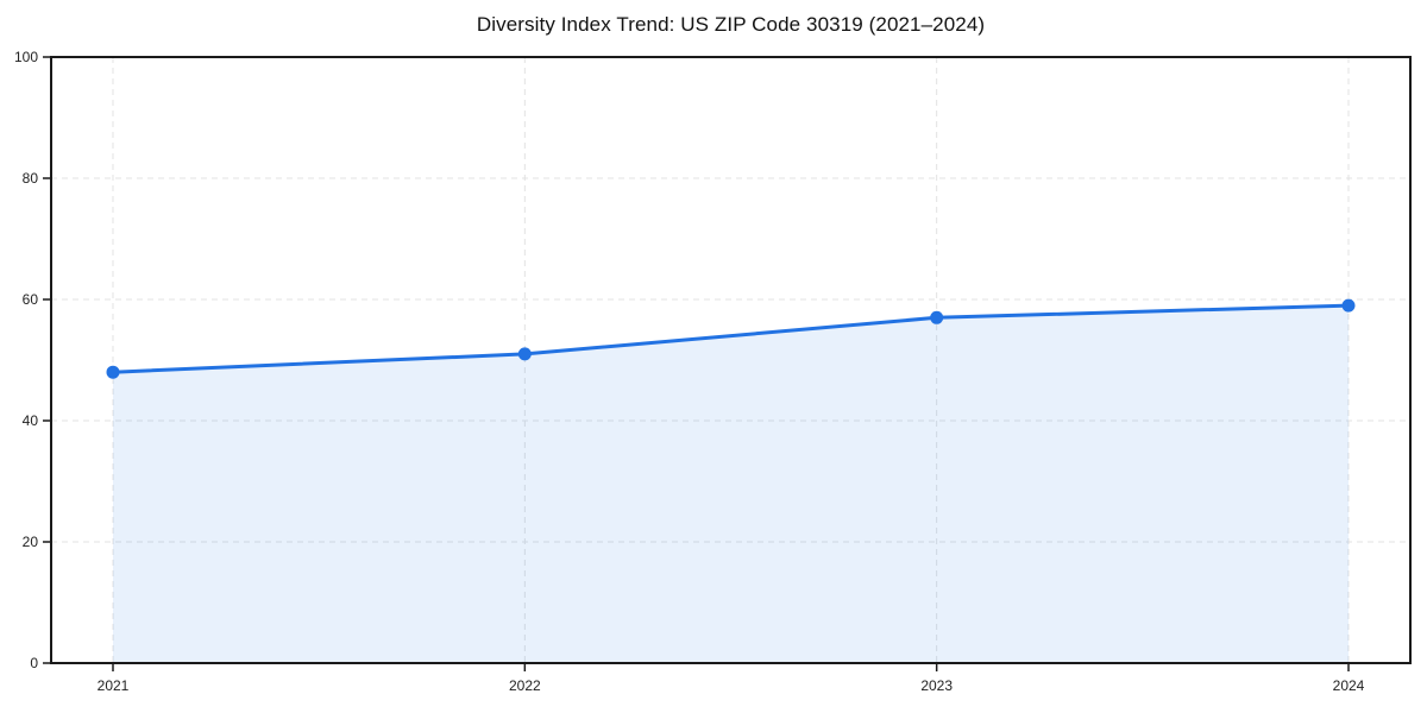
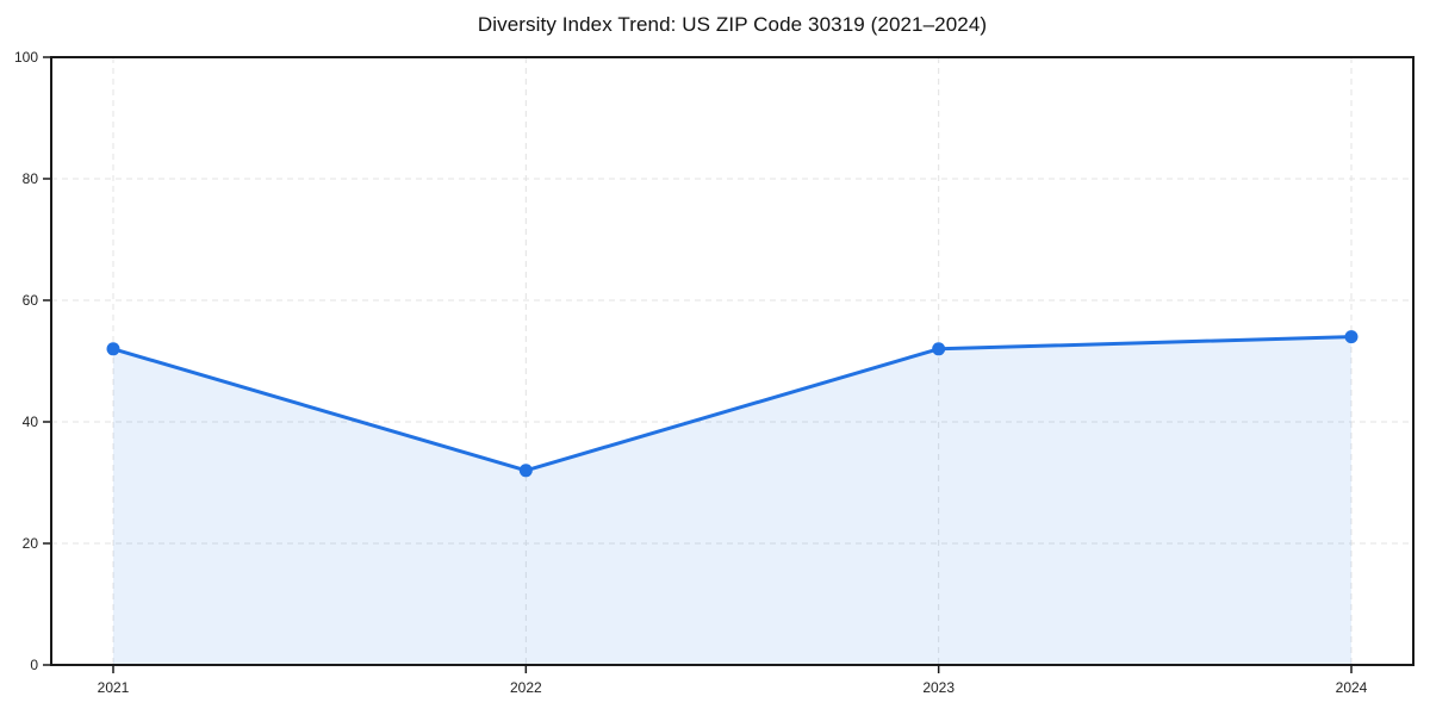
2021: 48 -> 52
2022: 51 -> 32
2023: 57 -> 52
2024: 59 -> 54
